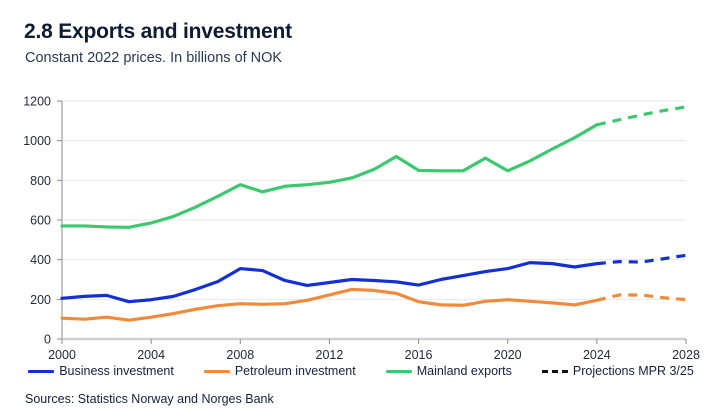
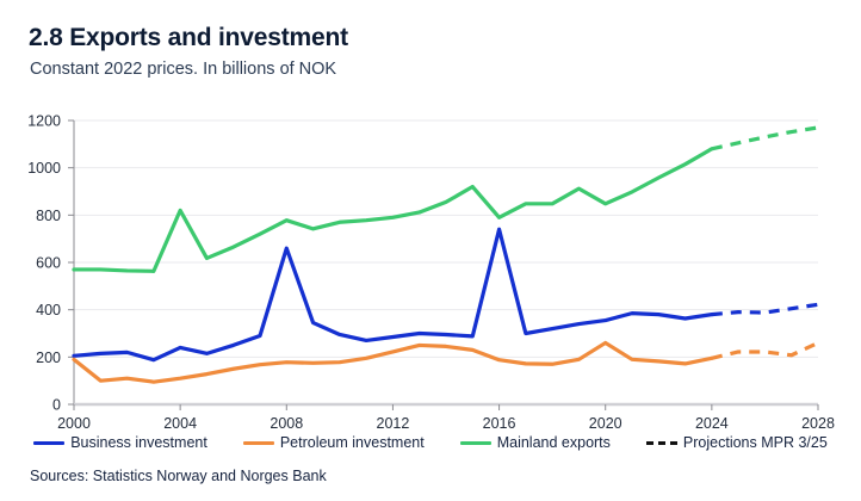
Petroleum investment/2000: 100 -> 190
Business investment/2004: 200 -> 240
Mainland exports/2004: 580 -> 820
Business investment/2008: 360 -> 660
Business investment/2016: 270 -> 740
Mainland exports/2016: 850 -> 790
Petroleum investment/2020: 200 -> 260
Petroleum investment/2028: 200 -> 260
